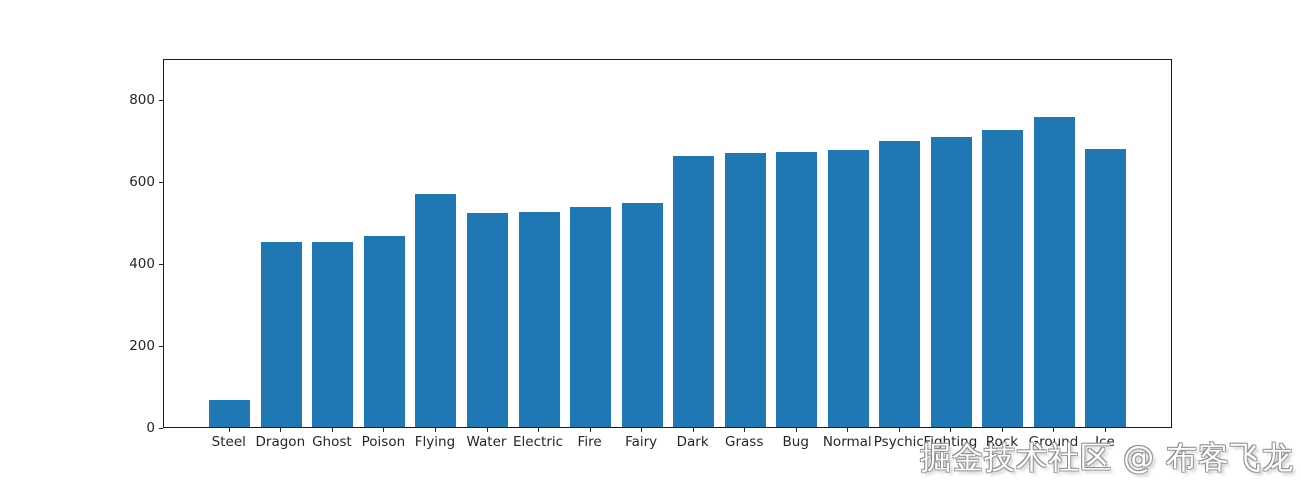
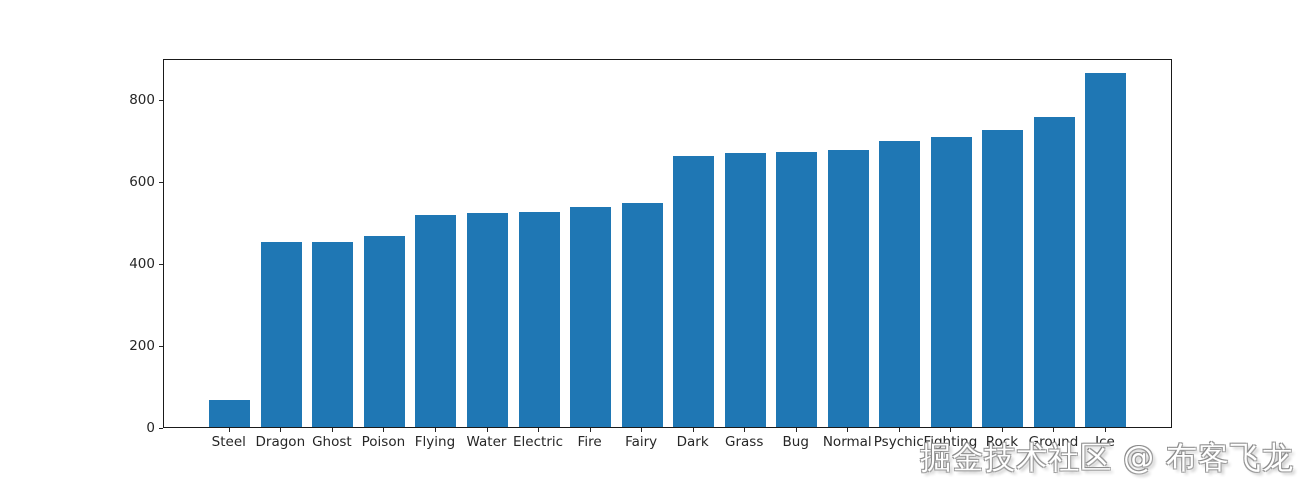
Flying: 570 -> 520
Ice: 680 -> 860
